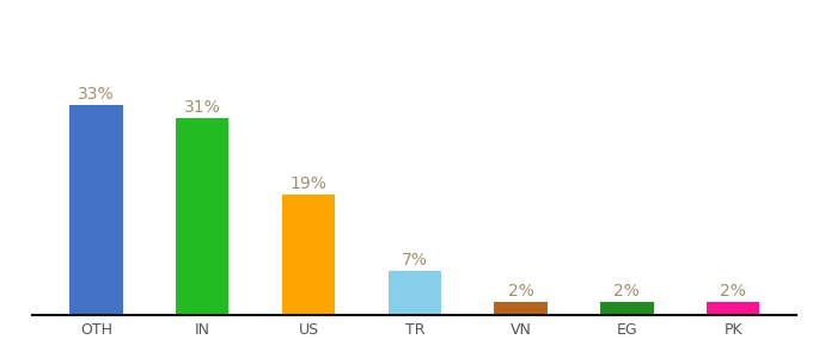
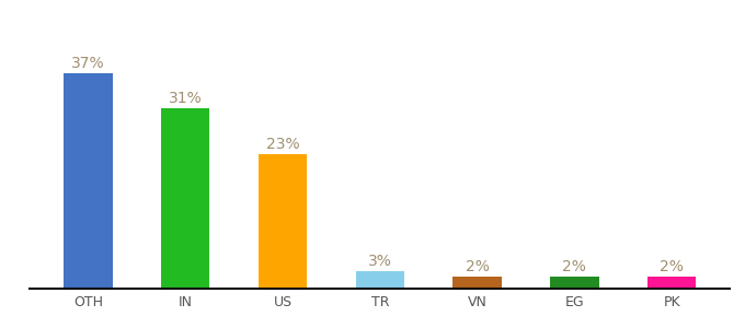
OTH: 33% -> 37%
US: 19% -> 23%
TR: 7% -> 3%
